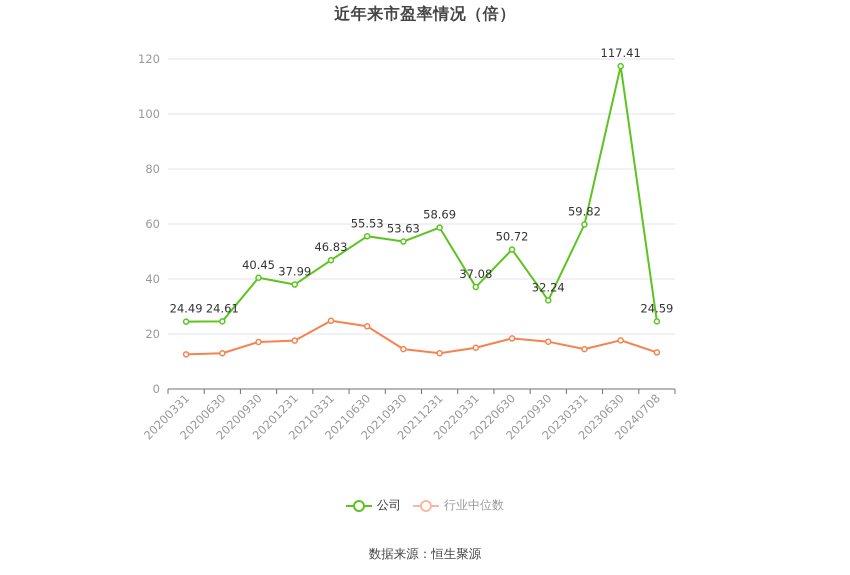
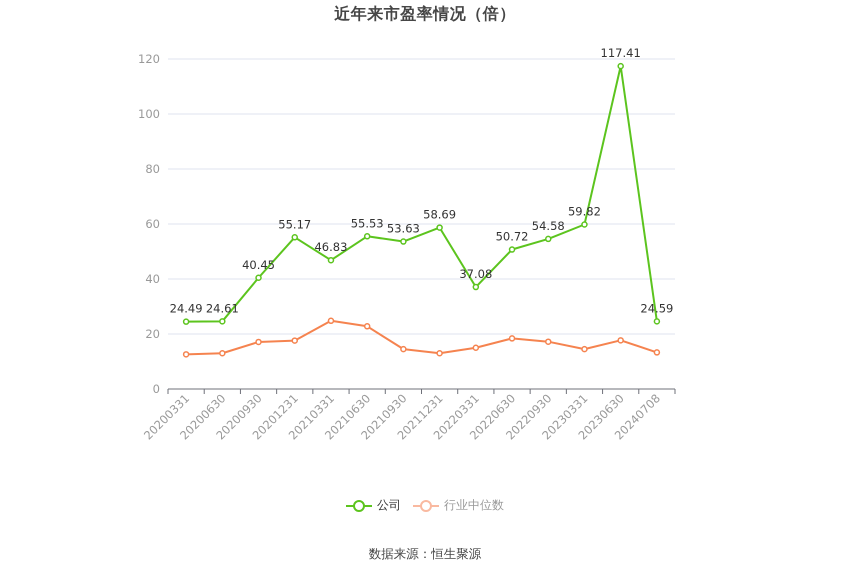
公司/20201231: 37.99 -> 55.17
公司/20220930: 32.24 -> 54.58
